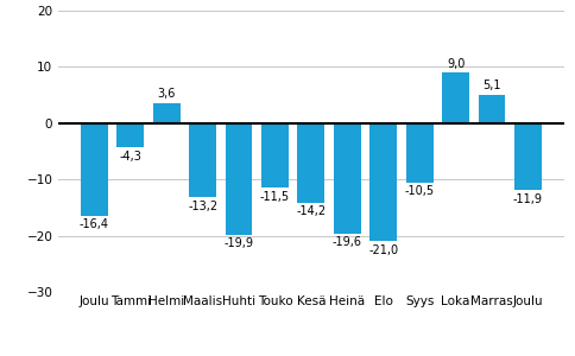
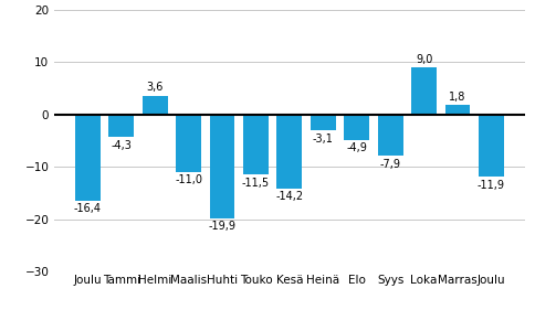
Maalis: -13,2 -> -11,0
Heinä: -19,6 -> -3,1
Elo: -21,0 -> -4,9
Syys: -10,5 -> -7,9
Marras: 5,1 -> 1,8
